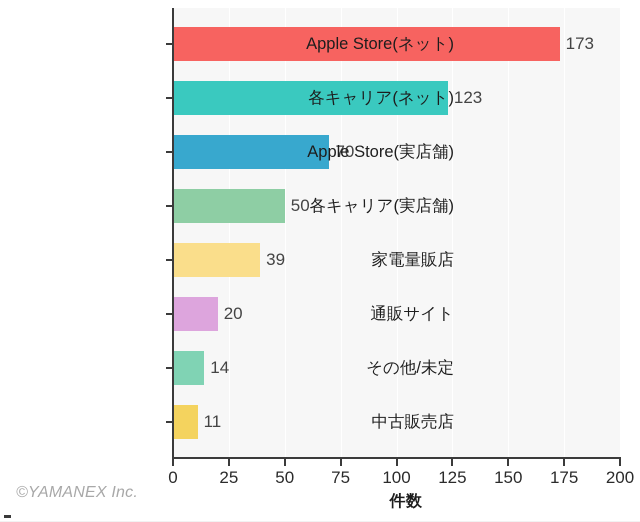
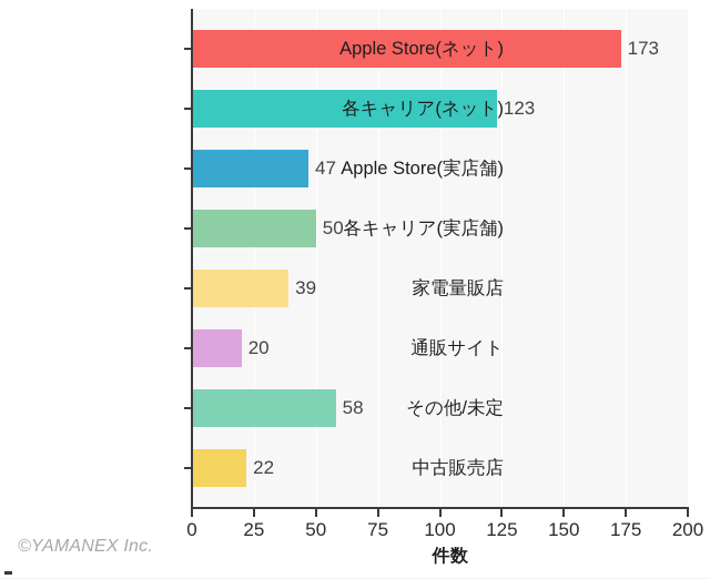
Apple Store(実店舗): 70 -> 47
その他/未定: 14 -> 58
中古販売店: 11 -> 22
